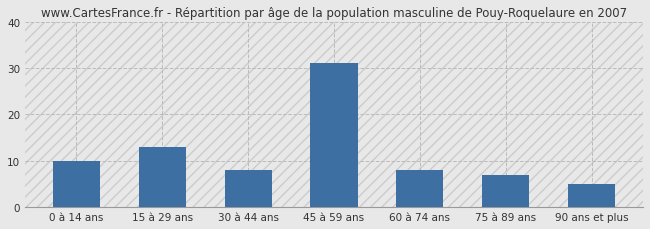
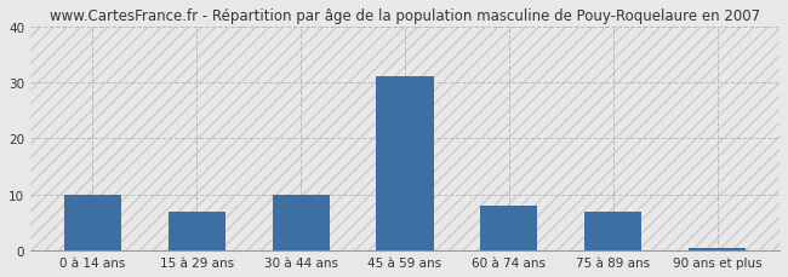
15 à 29 ans: 13.0 -> 7.0
30 à 44 ans: 8.0 -> 10.0
90 ans et plus: 5.0 -> 0.5
